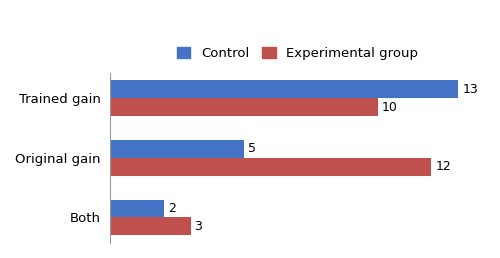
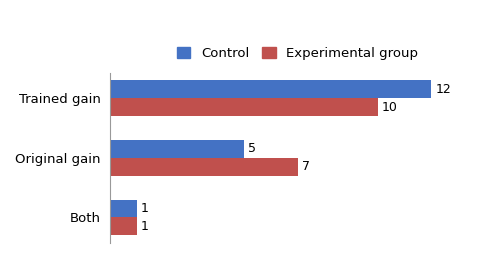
Control/Trained gain: 13 -> 12
Experimental group/Original gain: 12 -> 7
Control/Both: 2 -> 1
Experimental group/Both: 3 -> 1
